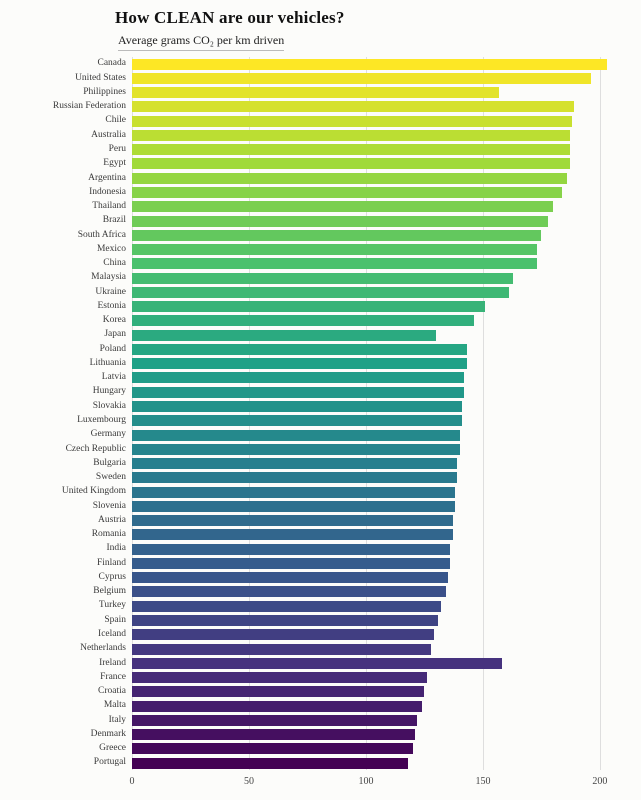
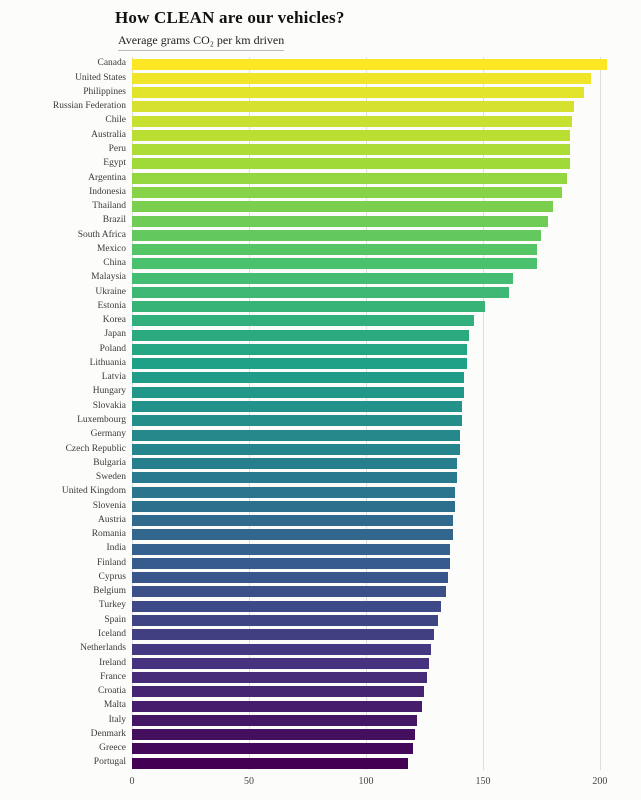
Philippines: 157 -> 193
Japan: 130 -> 144
Ireland: 158 -> 127
